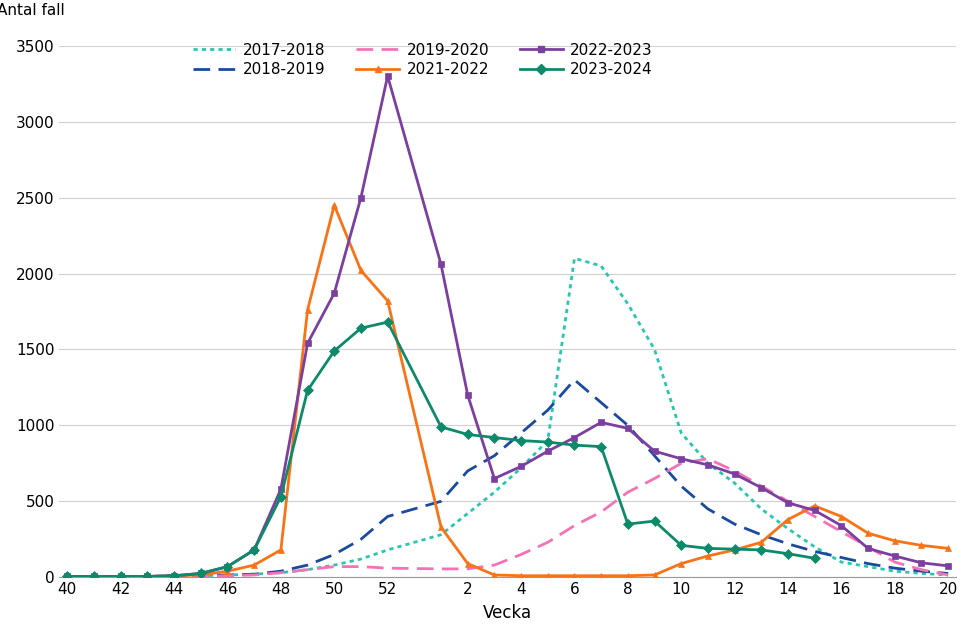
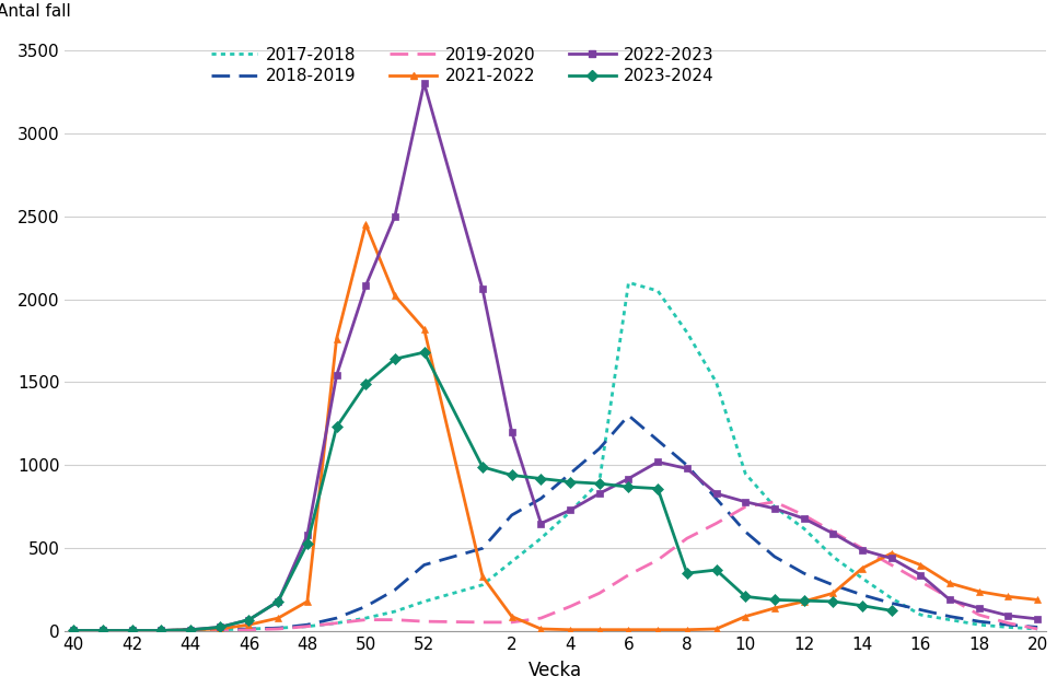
2022-2023/50: 1870 -> 2080
